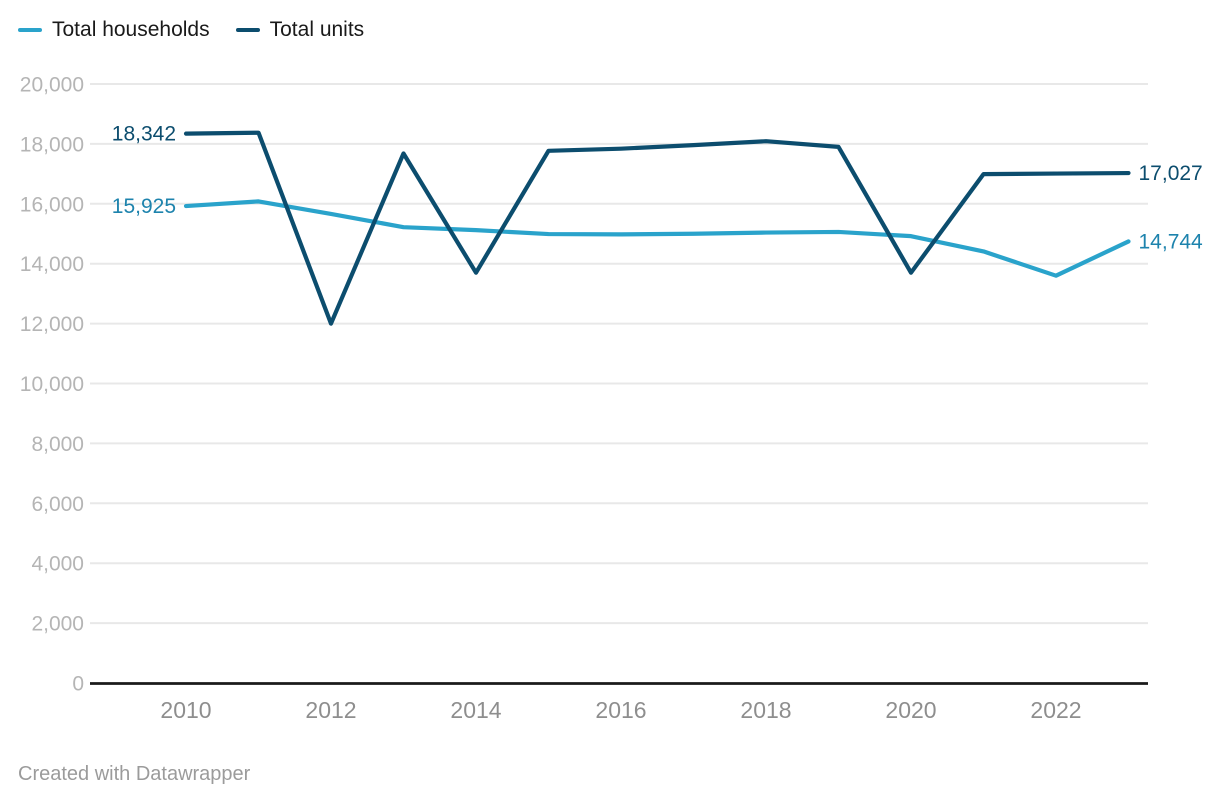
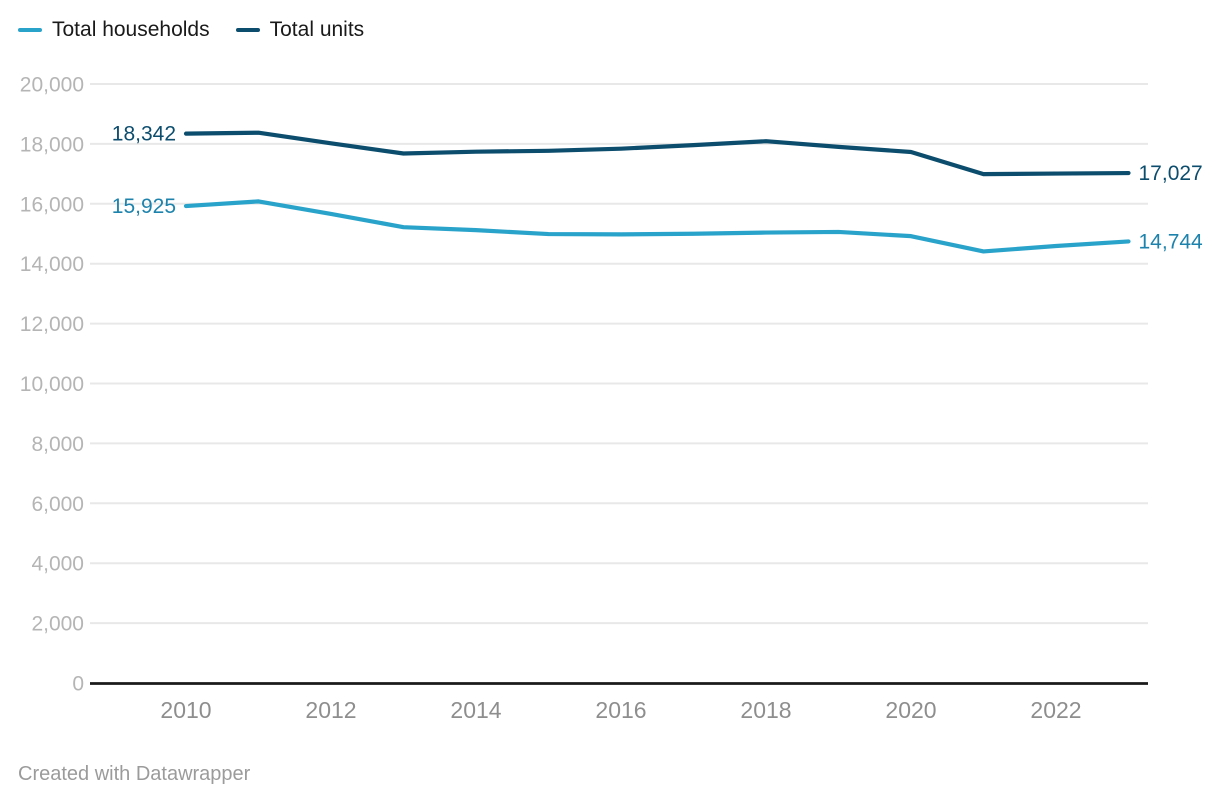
Total units/2012: 12000 -> 18000
Total units/2014: 13700 -> 17700
Total units/2020: 13700 -> 17700
Total households/2022: 13600 -> 14600
